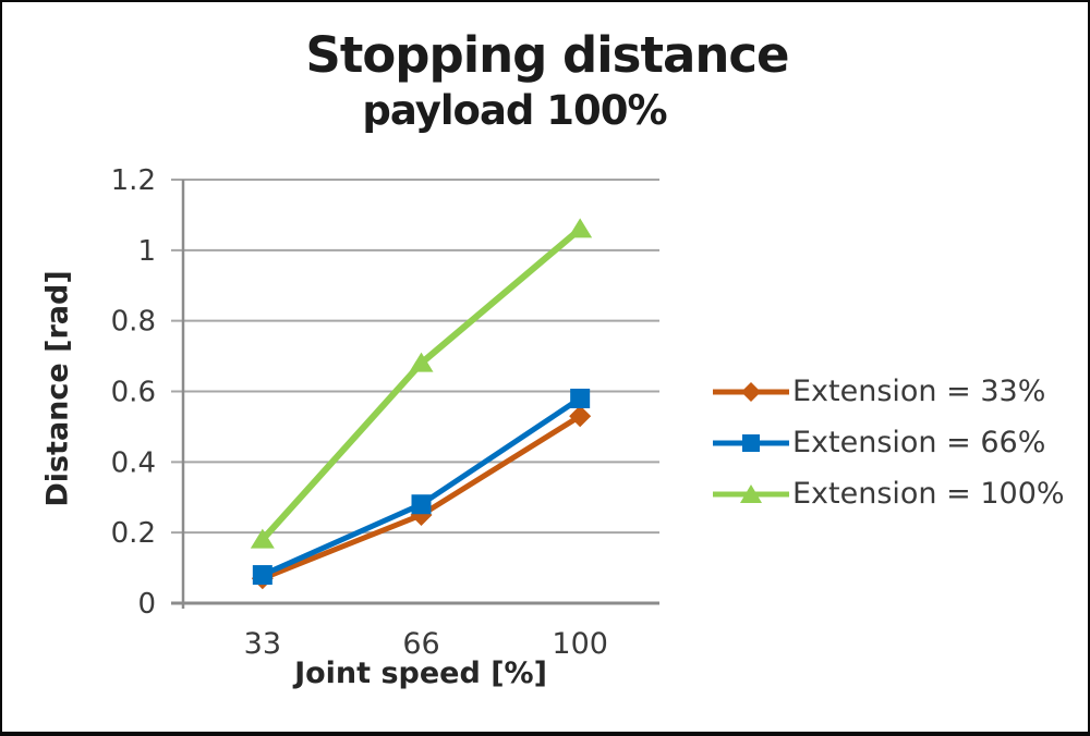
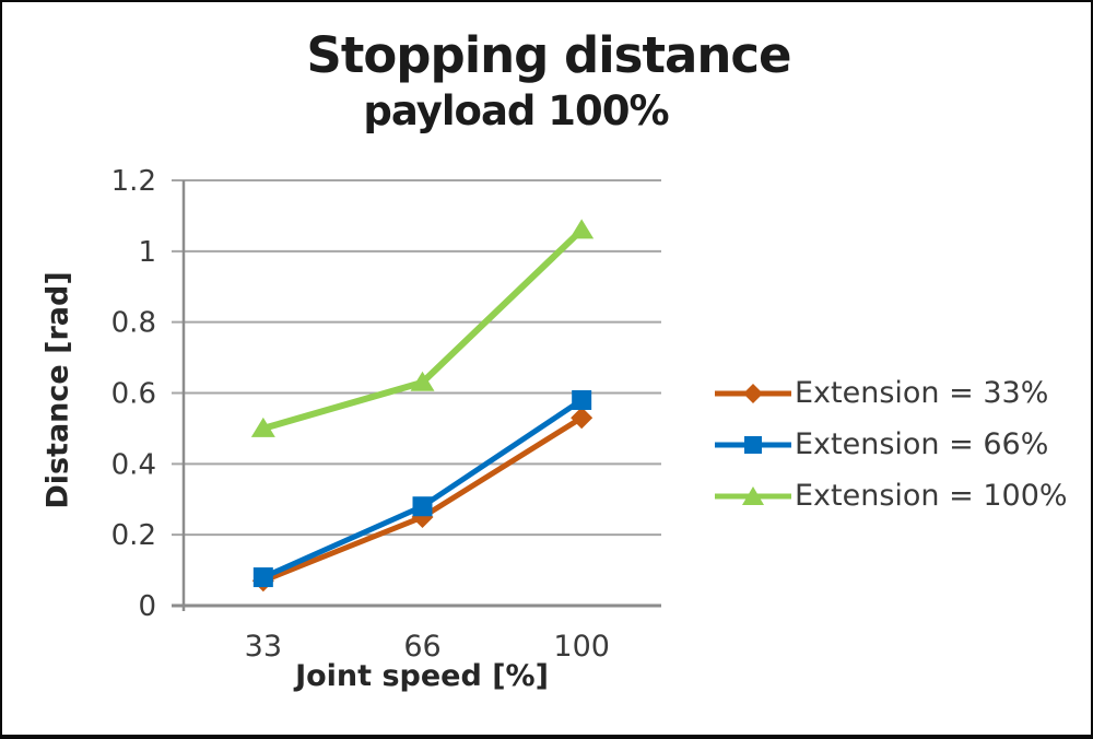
Extension = 100%/33: 0.18 -> 0.50
Extension = 100%/66: 0.68 -> 0.63
